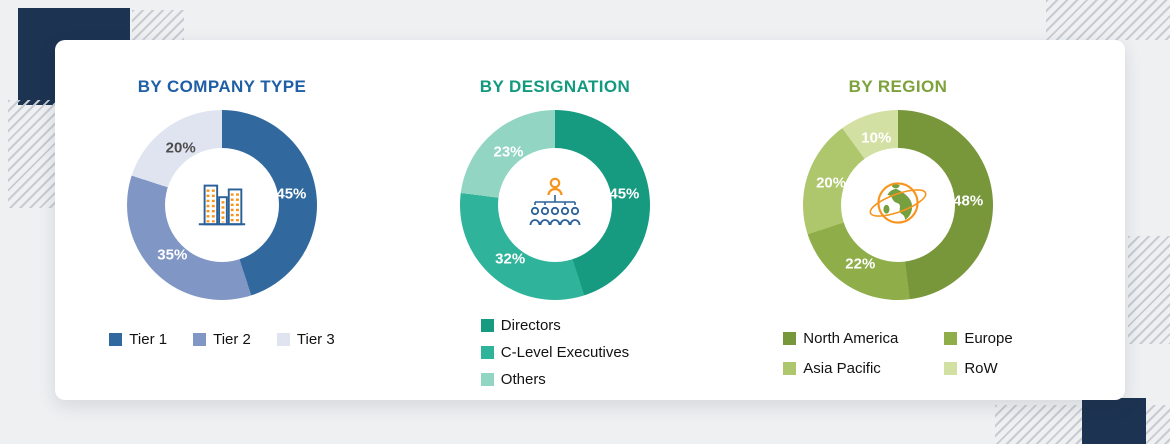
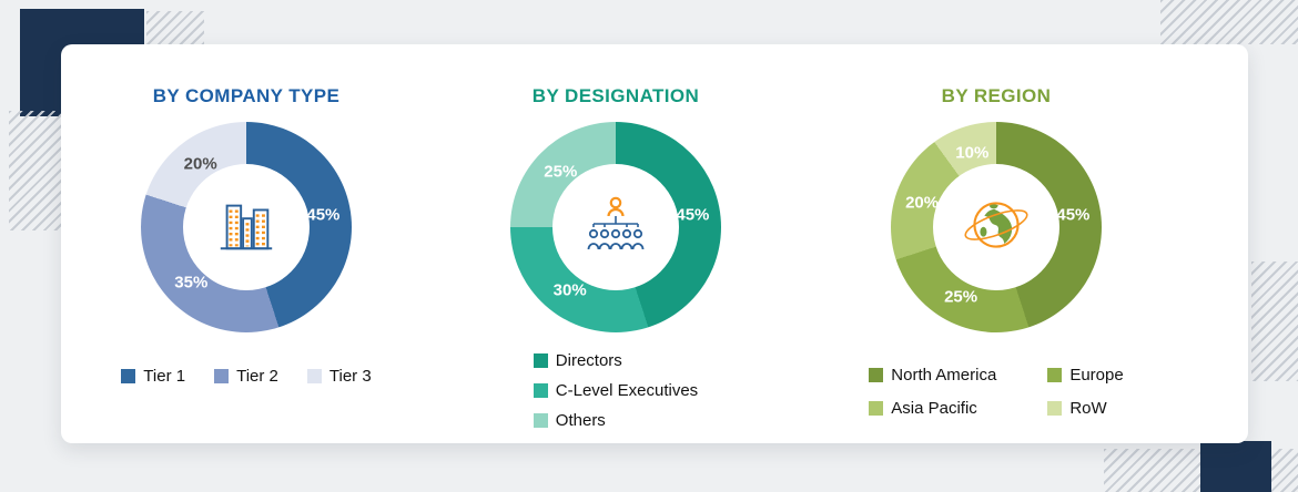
BY DESIGNATION/C-Level Executives: 32% -> 30%
BY DESIGNATION/Others: 23% -> 25%
BY REGION/North America: 48% -> 45%
BY REGION/Europe: 22% -> 25%
